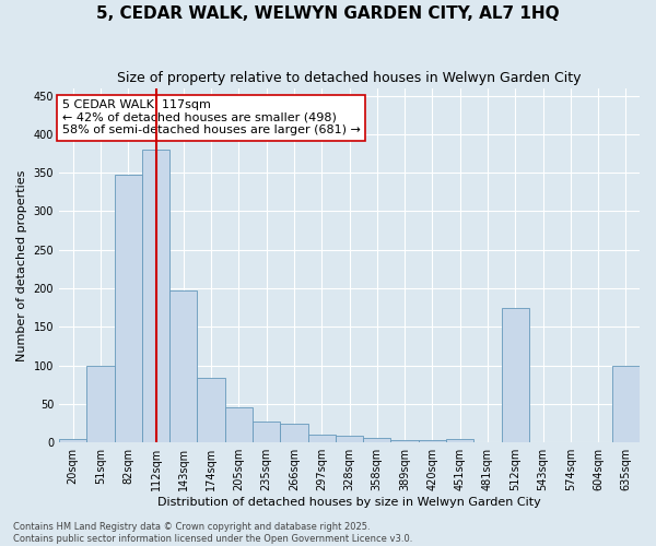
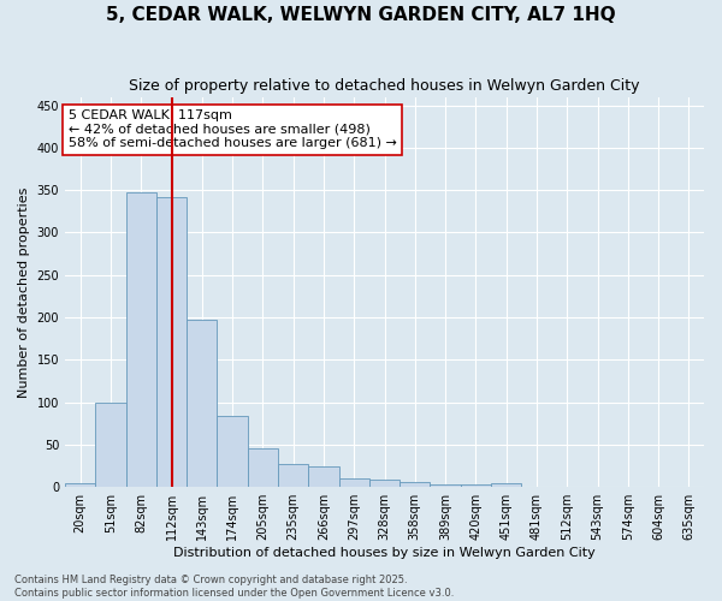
112sqm: 380 -> 342
512sqm: 174 -> 1
635sqm: 100 -> 1
